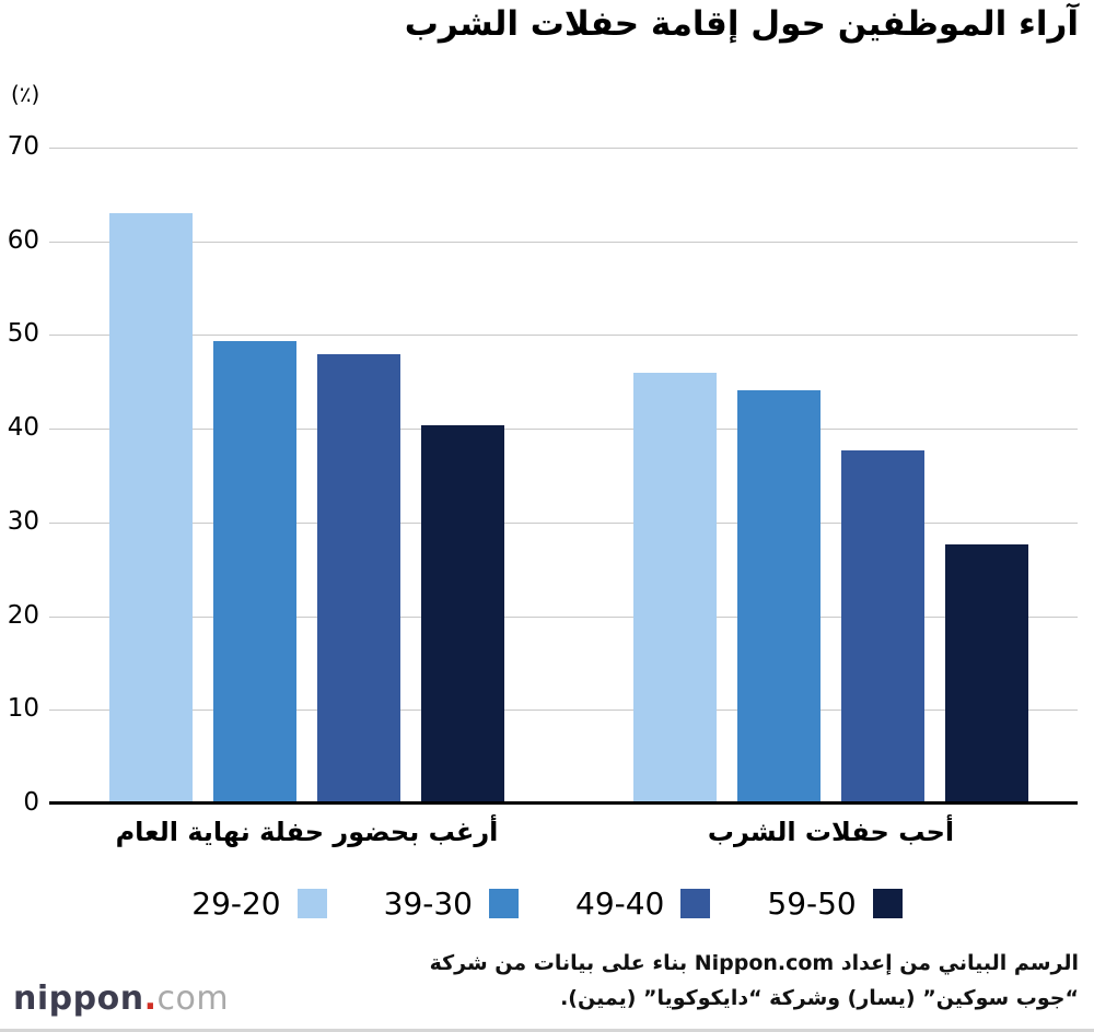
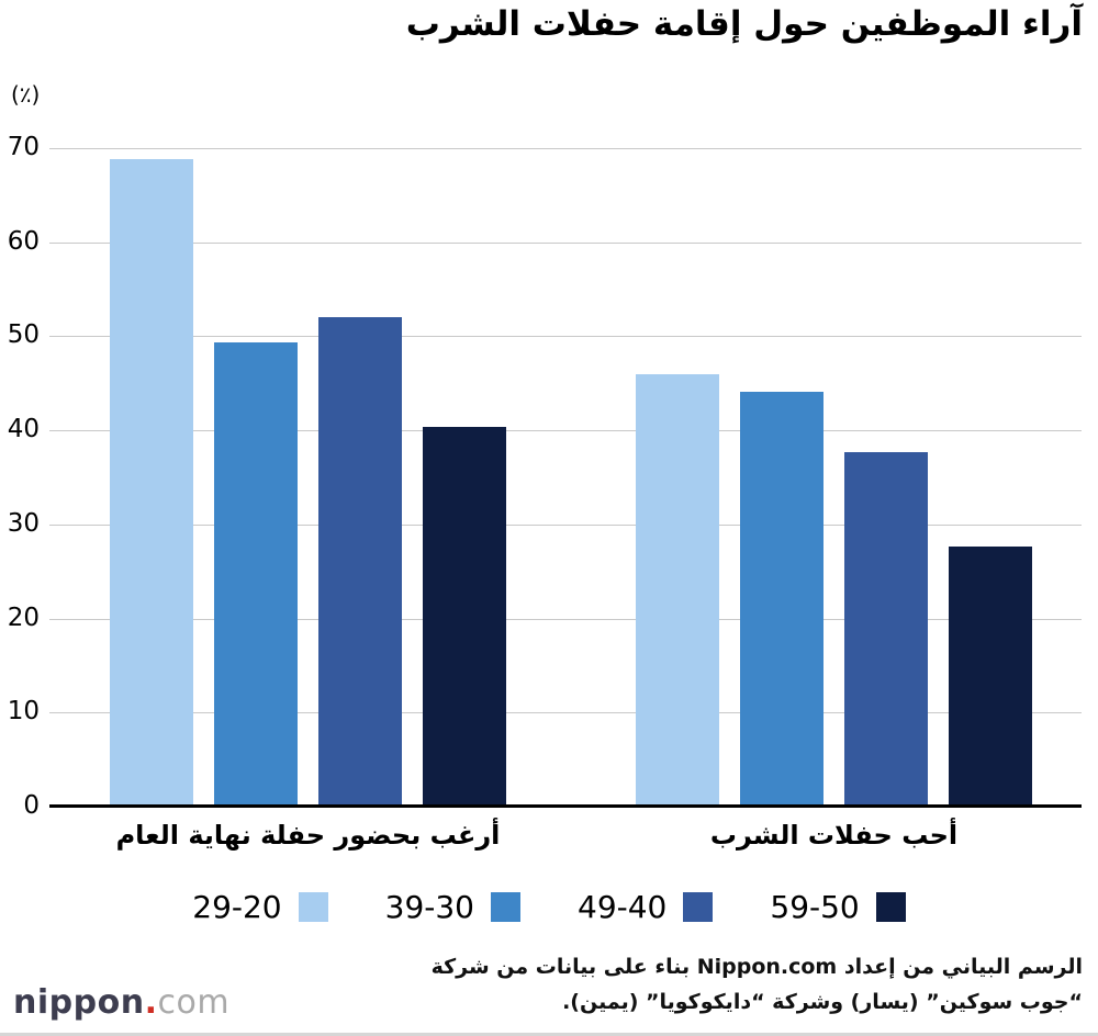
29-20/أرغب بحضور حفلة نهاية العام: 63 -> 69
49-40/أرغب بحضور حفلة نهاية العام: 48 -> 52
